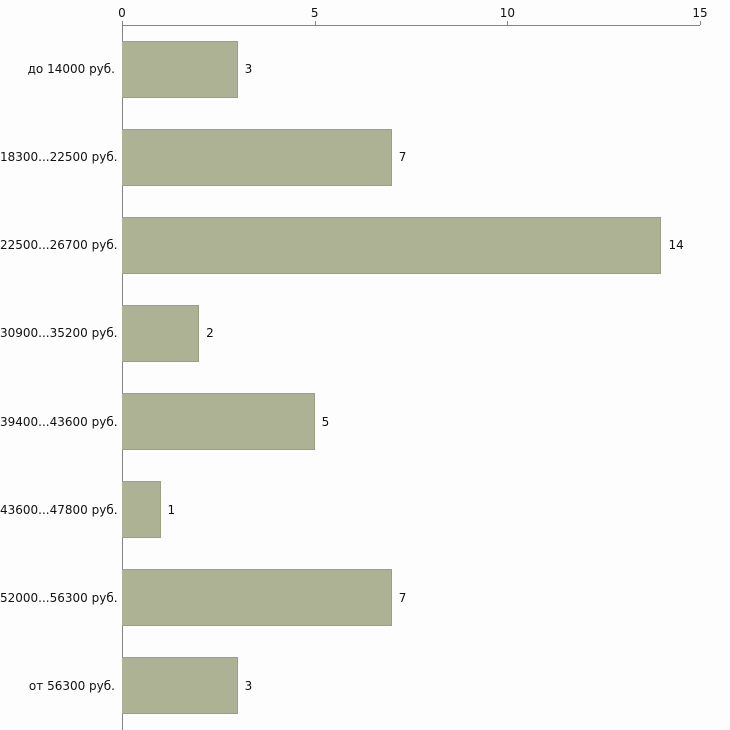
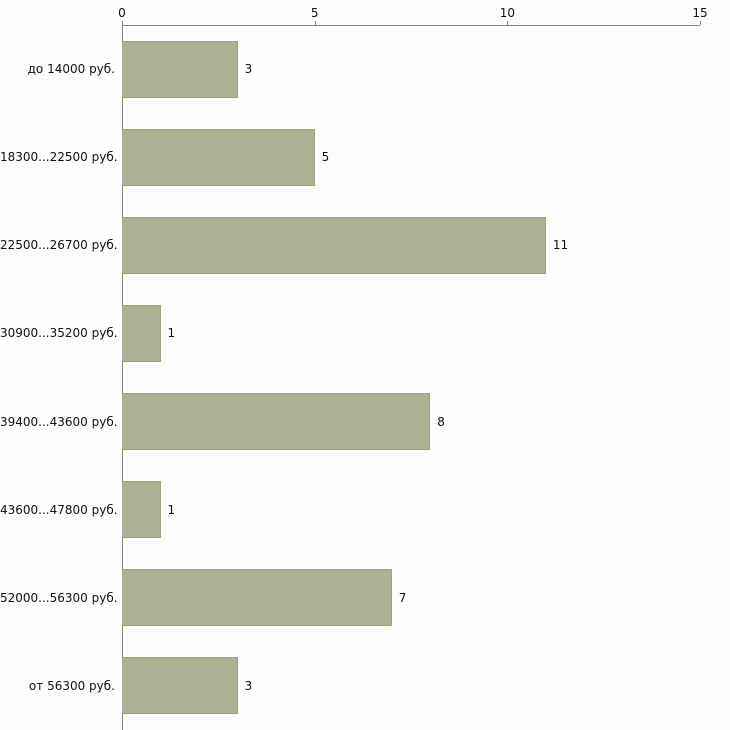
18300...22500 руб.: 7 -> 5
22500...26700 руб.: 14 -> 11
30900...35200 руб.: 2 -> 1
39400...43600 руб.: 5 -> 8
